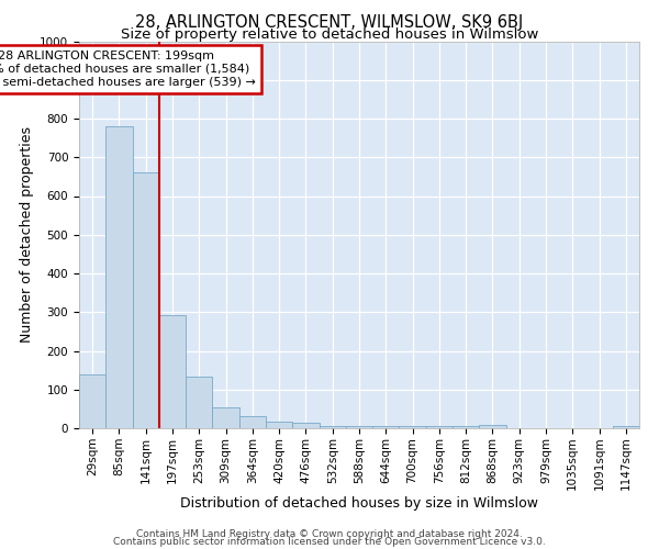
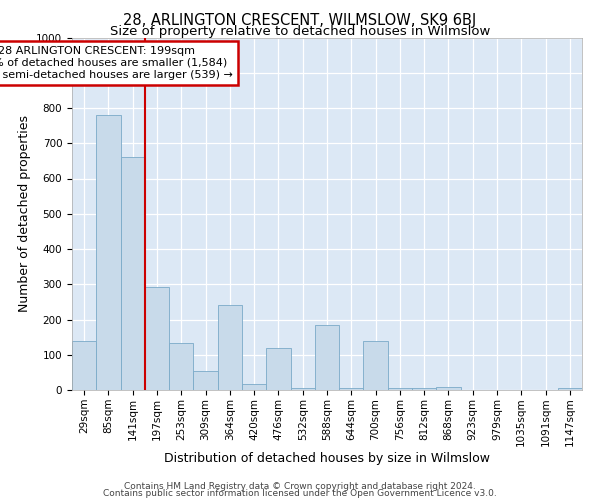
364sqm: 30 -> 240
476sqm: 13 -> 120
588sqm: 5 -> 185
700sqm: 5 -> 140
